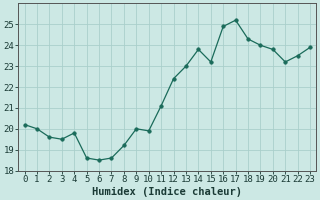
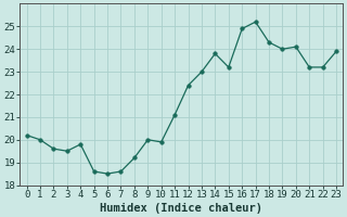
20: 23.8 -> 24.1
22: 23.5 -> 23.2
